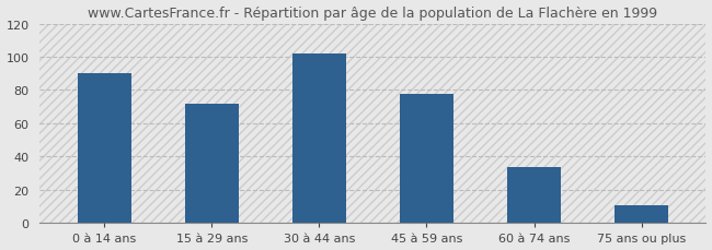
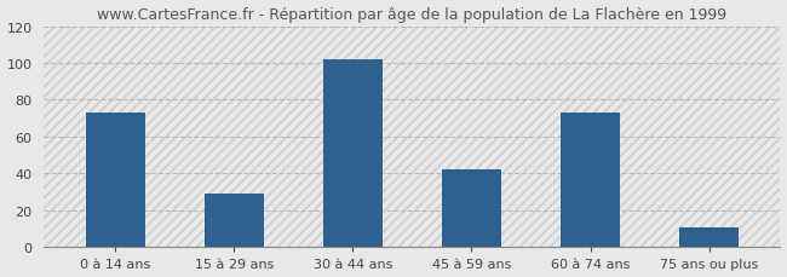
0 à 14 ans: 90 -> 73
15 à 29 ans: 72 -> 29
45 à 59 ans: 78 -> 42
60 à 74 ans: 34 -> 73
